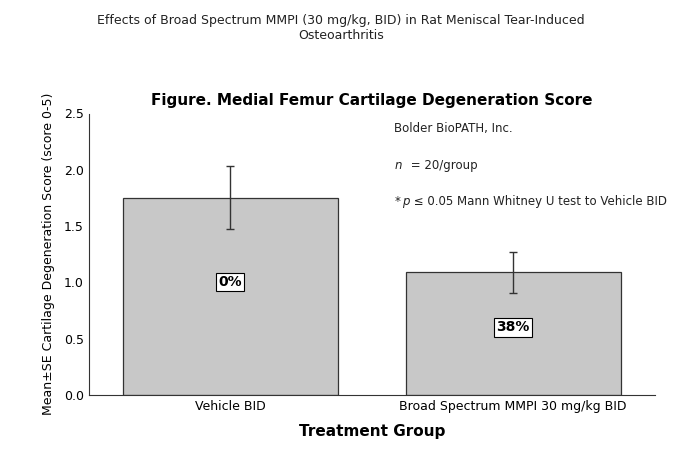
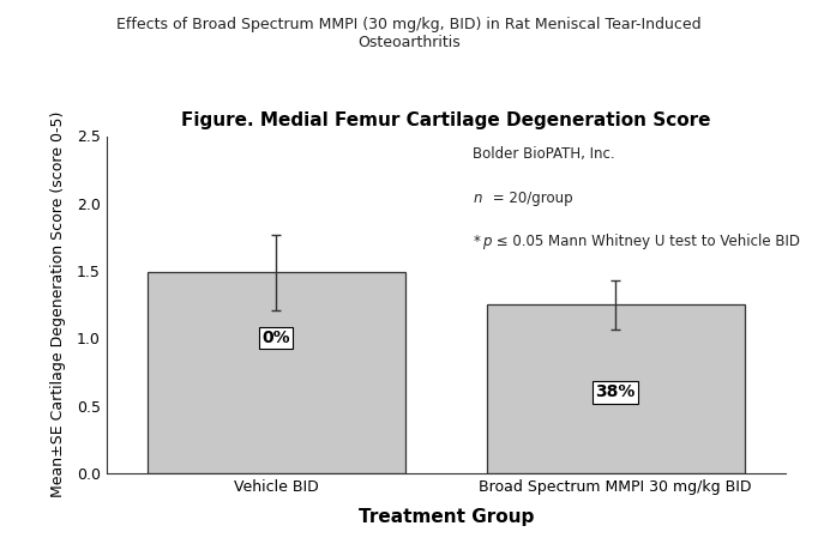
Vehicle BID: 1.75 -> 1.49
Broad Spectrum MMPI 30 mg/kg BID: 1.09 -> 1.25
